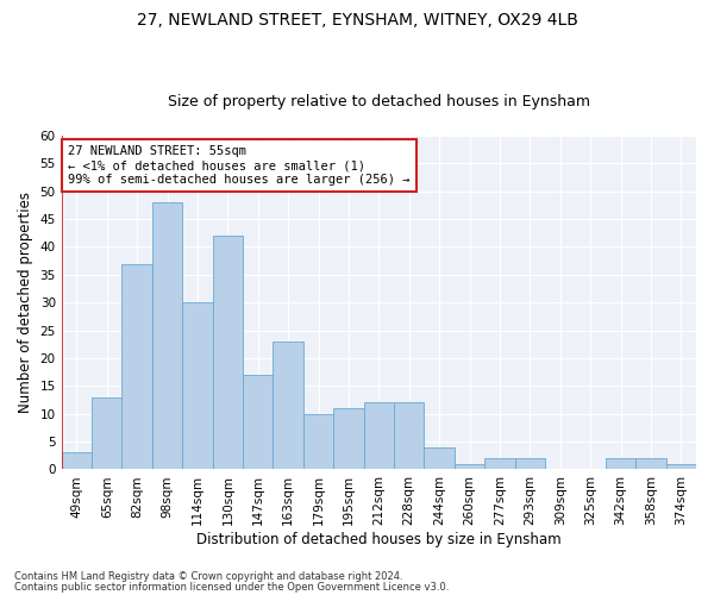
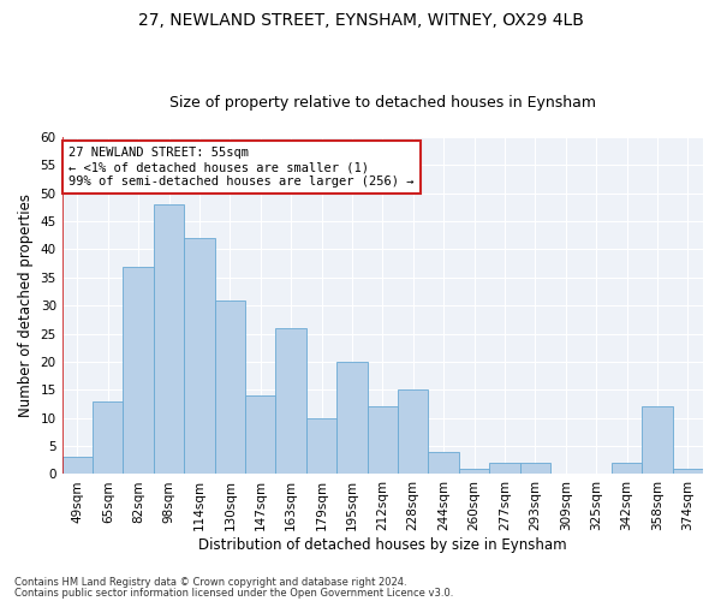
114sqm: 30 -> 42
130sqm: 42 -> 31
147sqm: 17 -> 14
163sqm: 23 -> 26
195sqm: 11 -> 20
228sqm: 12 -> 15
358sqm: 2 -> 12
